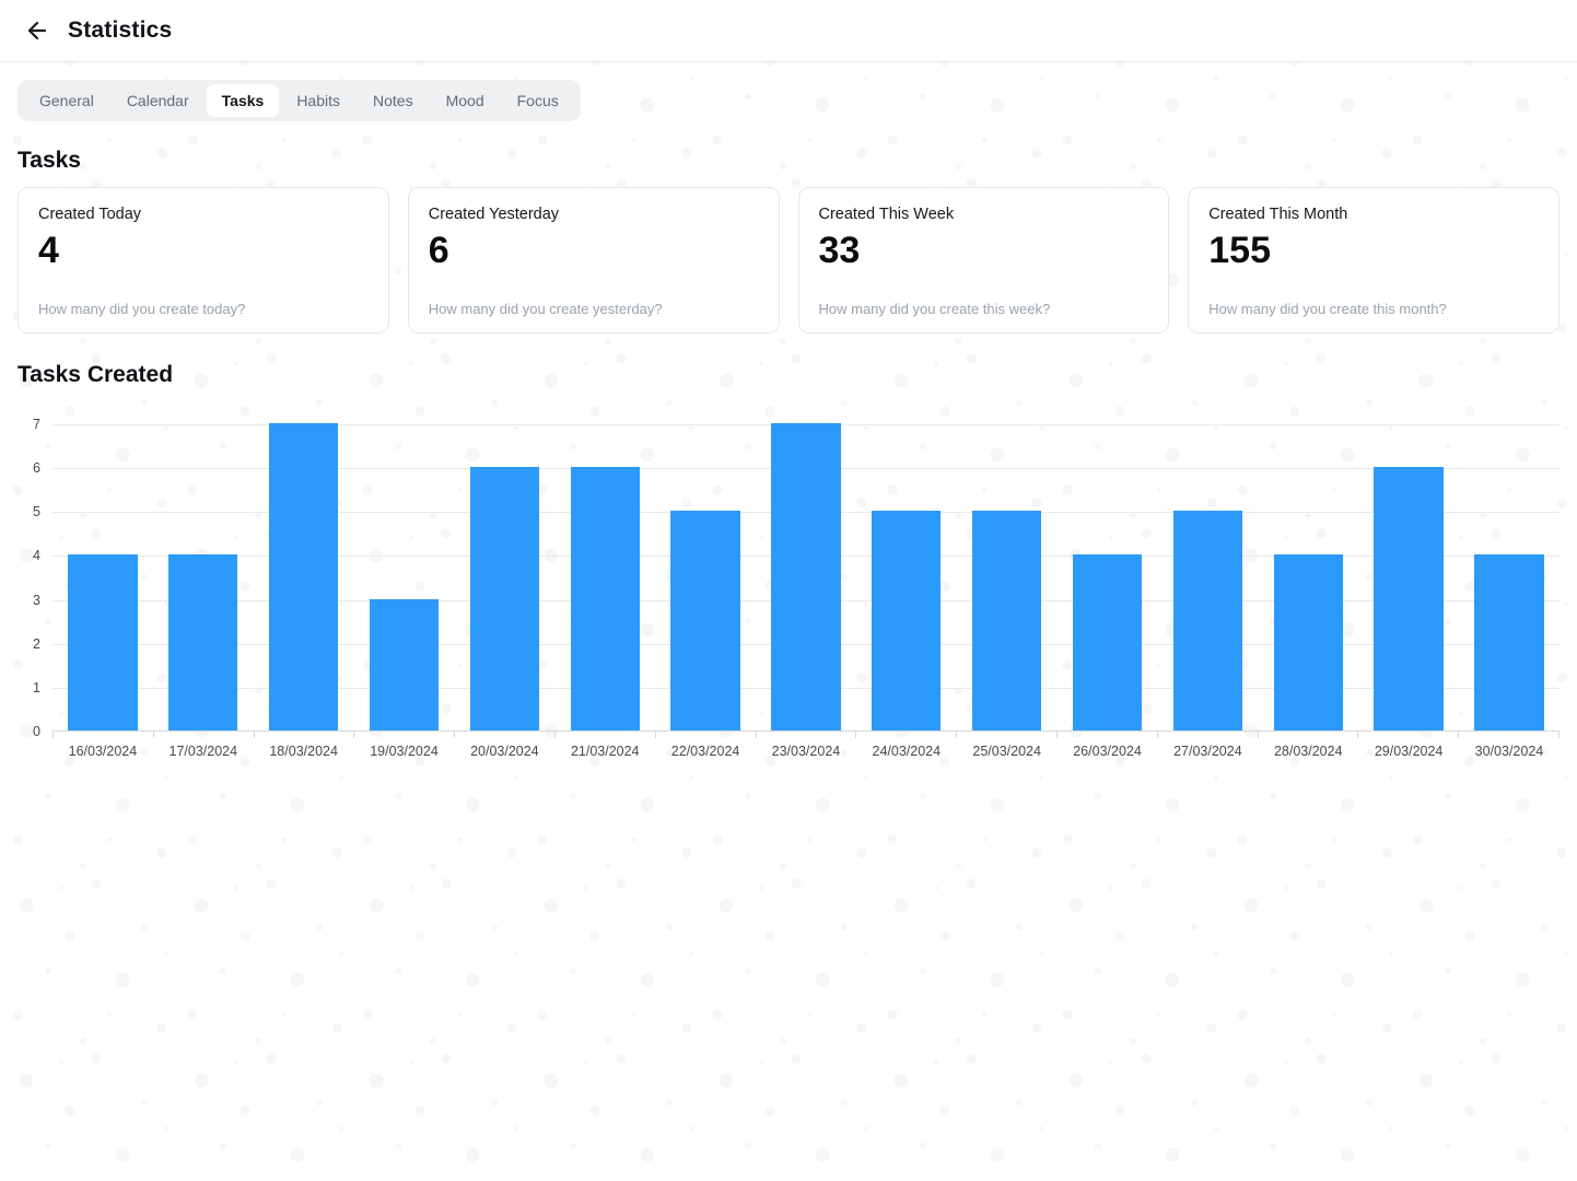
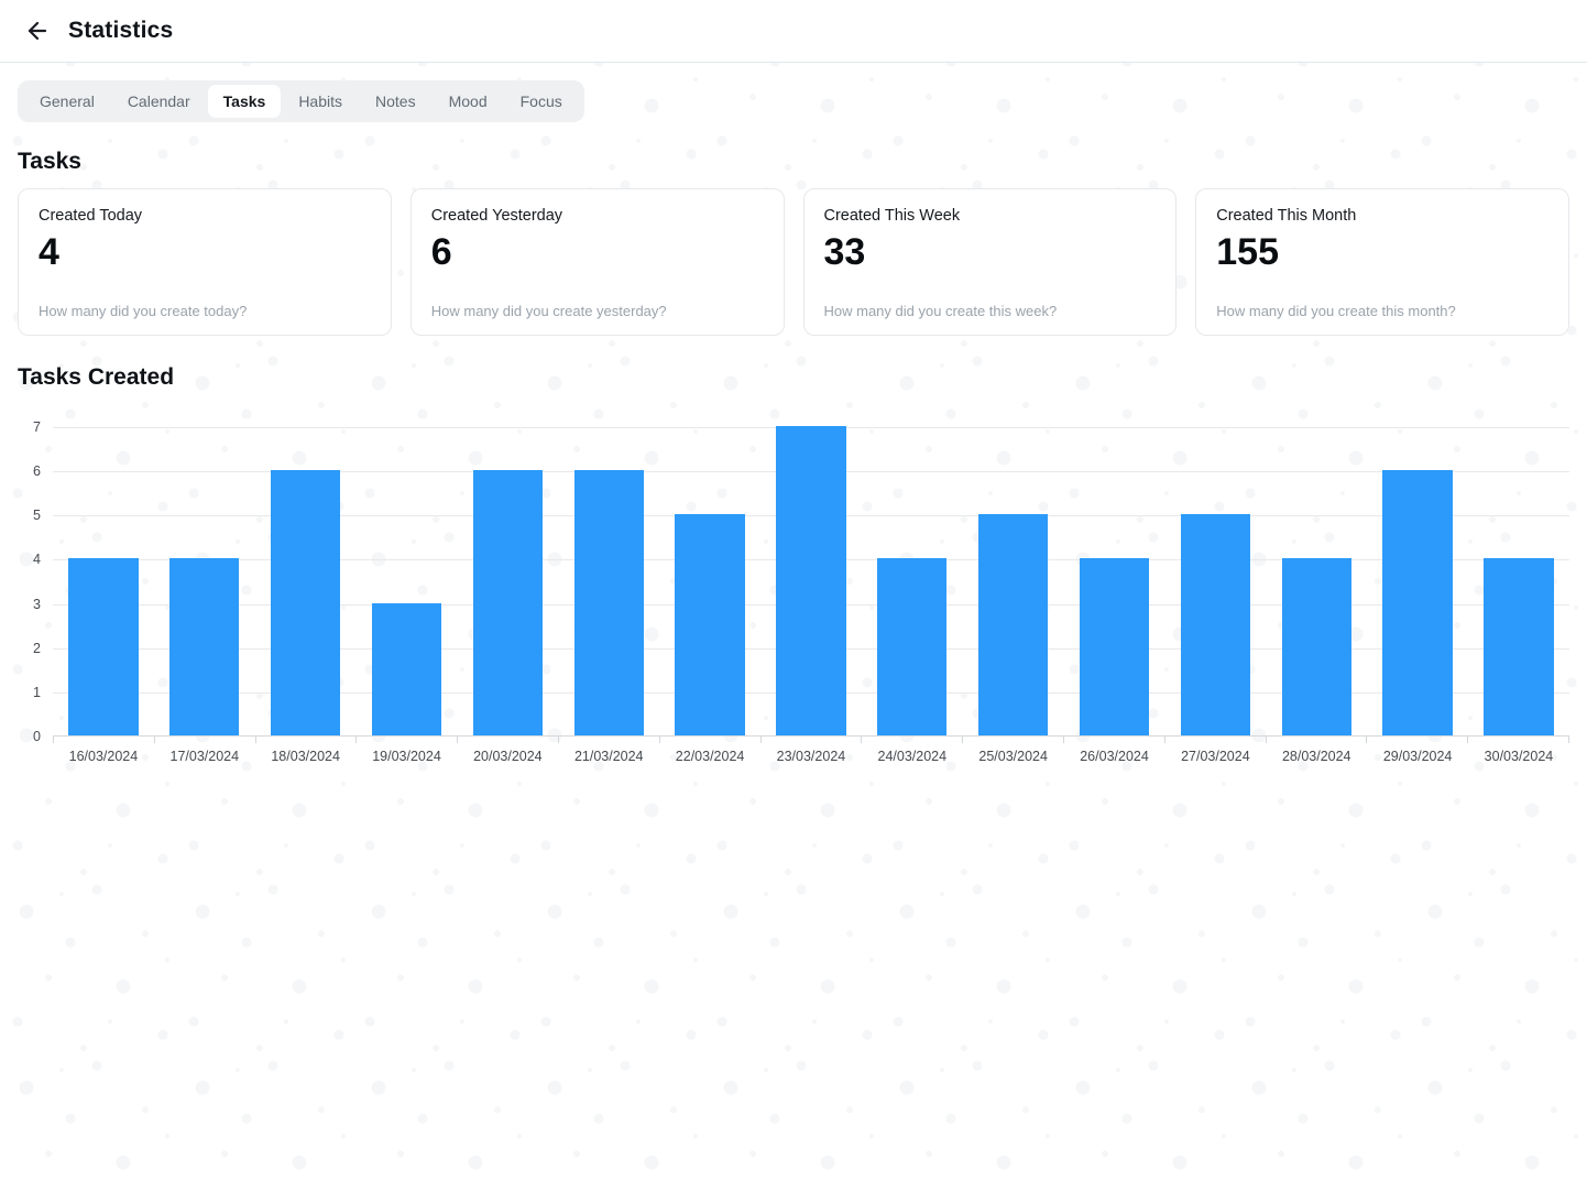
18/03/2024: 7 -> 6
24/03/2024: 5 -> 4
